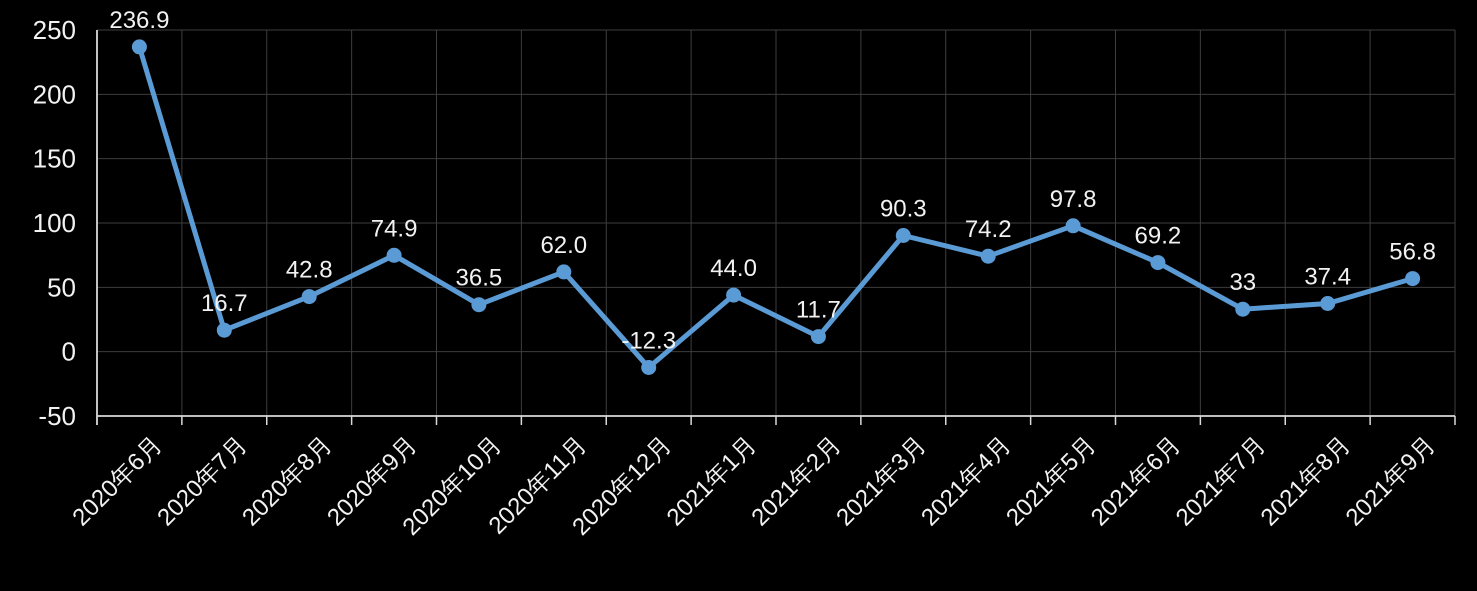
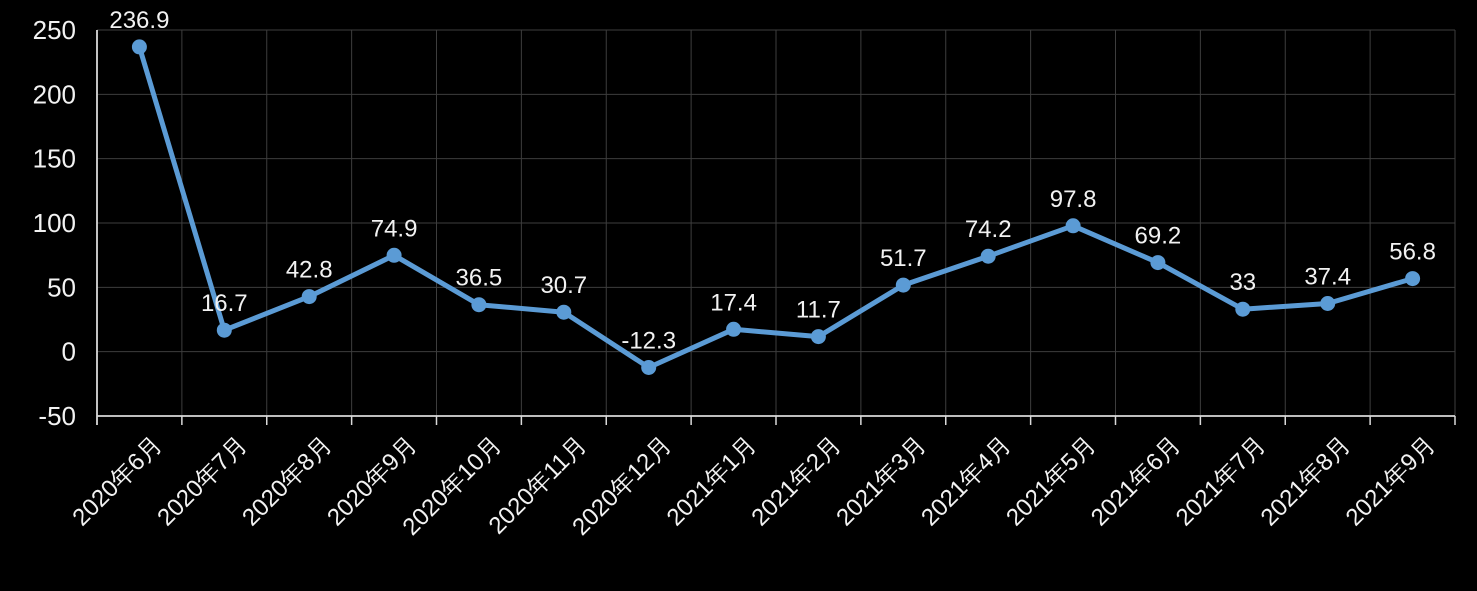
2020年11月: 62.0 -> 30.7
2021年1月: 44.0 -> 17.4
2021年3月: 90.3 -> 51.7
